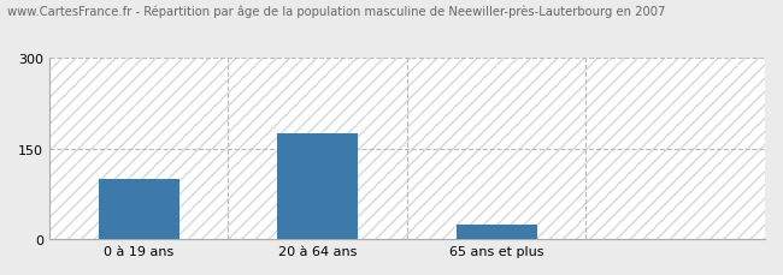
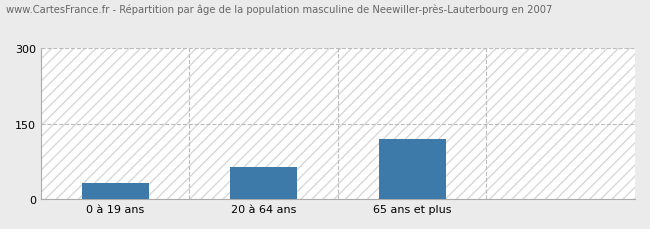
0 à 19 ans: 100 -> 32
20 à 64 ans: 175 -> 64
65 ans et plus: 25 -> 120
